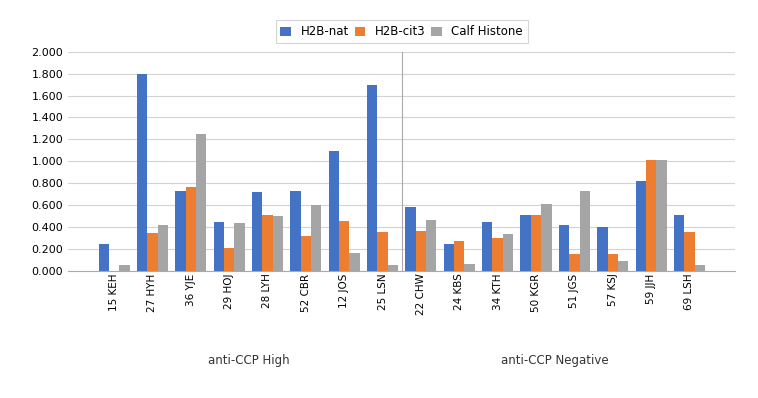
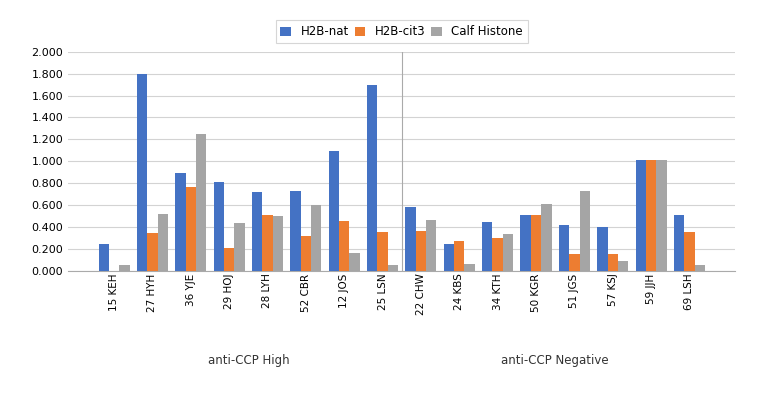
Calf Histone/27 HYH: 0.42 -> 0.52
H2B-nat/36 YJE: 0.73 -> 0.89
H2B-nat/29 HOJ: 0.44 -> 0.81
H2B-nat/59 JJH: 0.82 -> 1.01
